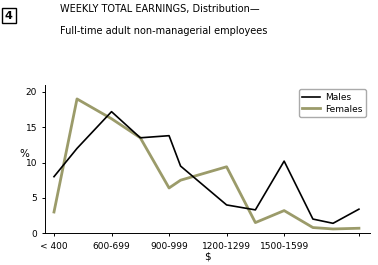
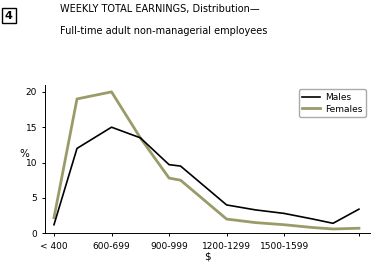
Males/< 400: 8.0 -> 1.2
Females/< 400: 3.0 -> 2.2
Males/600-699: 17.2 -> 15.0
Females/600-699: 16.2 -> 20.0
Males/900-999: 13.8 -> 9.7
Females/900-999: 6.4 -> 7.8
Females/1200-1299: 9.4 -> 2.0
Males/1500-1599: 10.2 -> 2.8
Females/1500-1599: 3.2 -> 1.2
